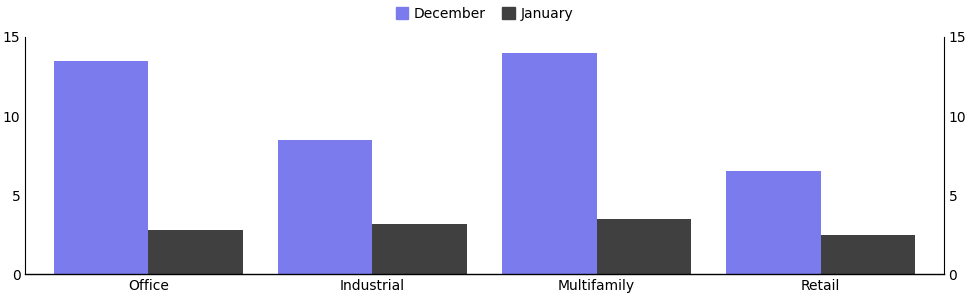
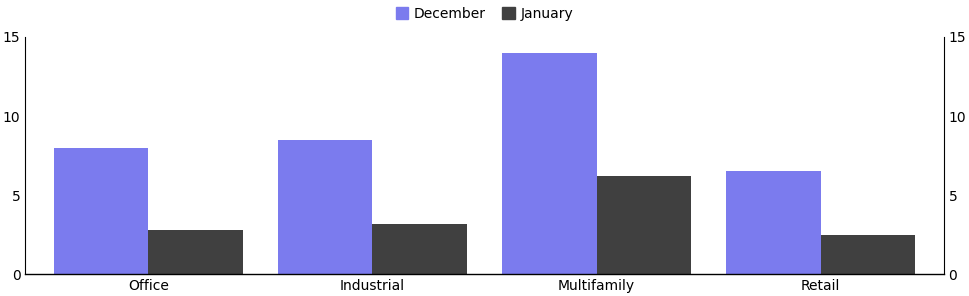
December/Office: 13.5 -> 8.0
January/Multifamily: 3.5 -> 6.2
